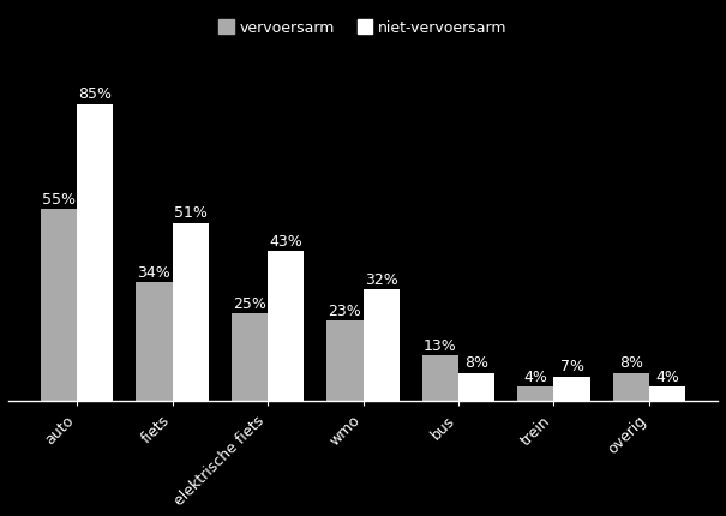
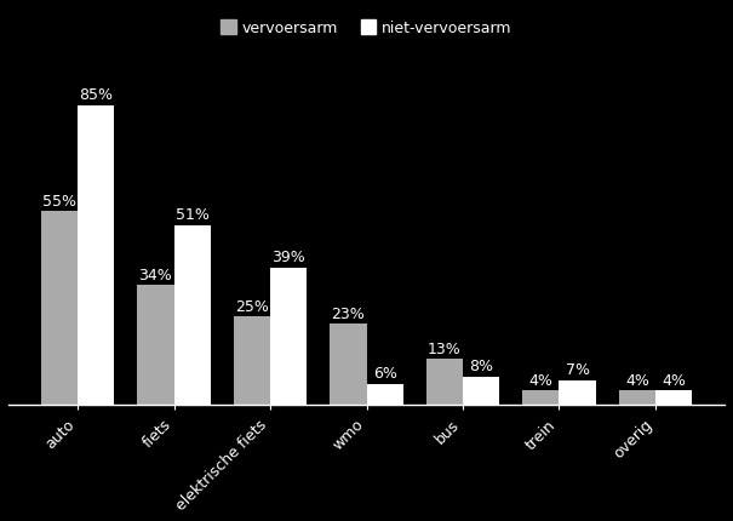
niet-vervoersarm/elektrische fiets: 43% -> 39%
niet-vervoersarm/wmo: 32% -> 6%
vervoersarm/overig: 8% -> 4%
